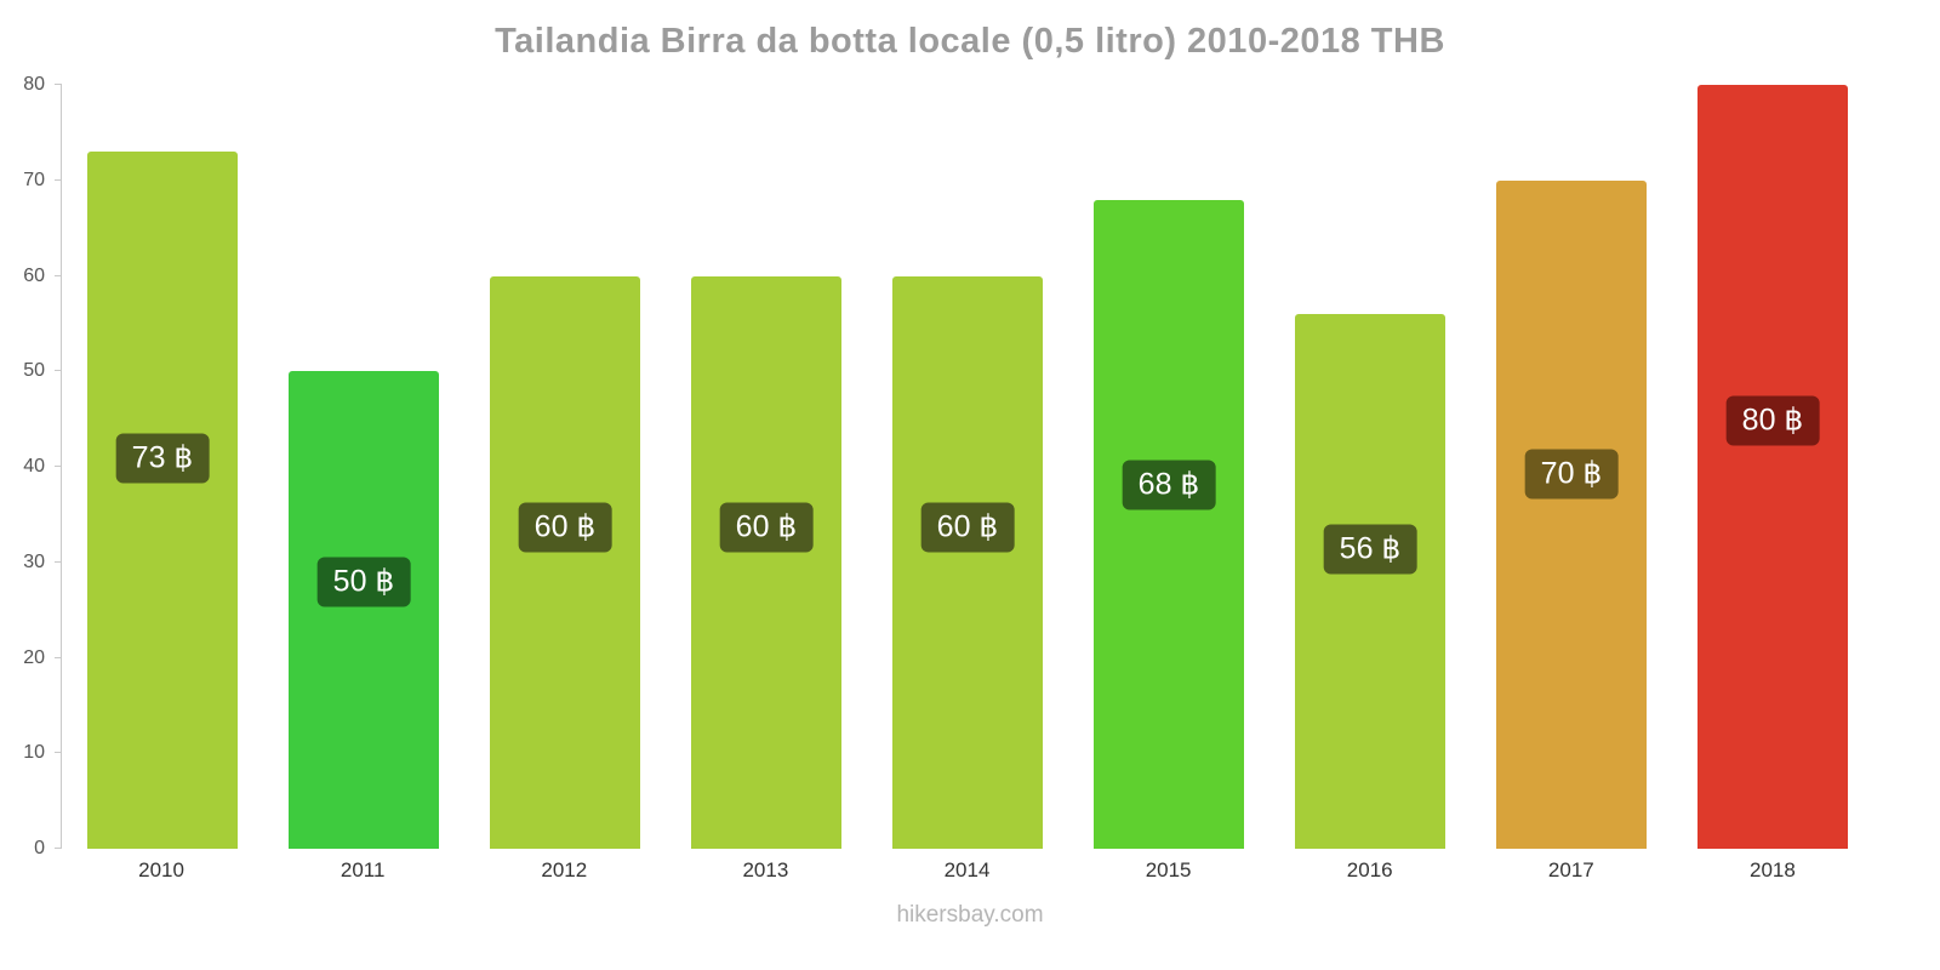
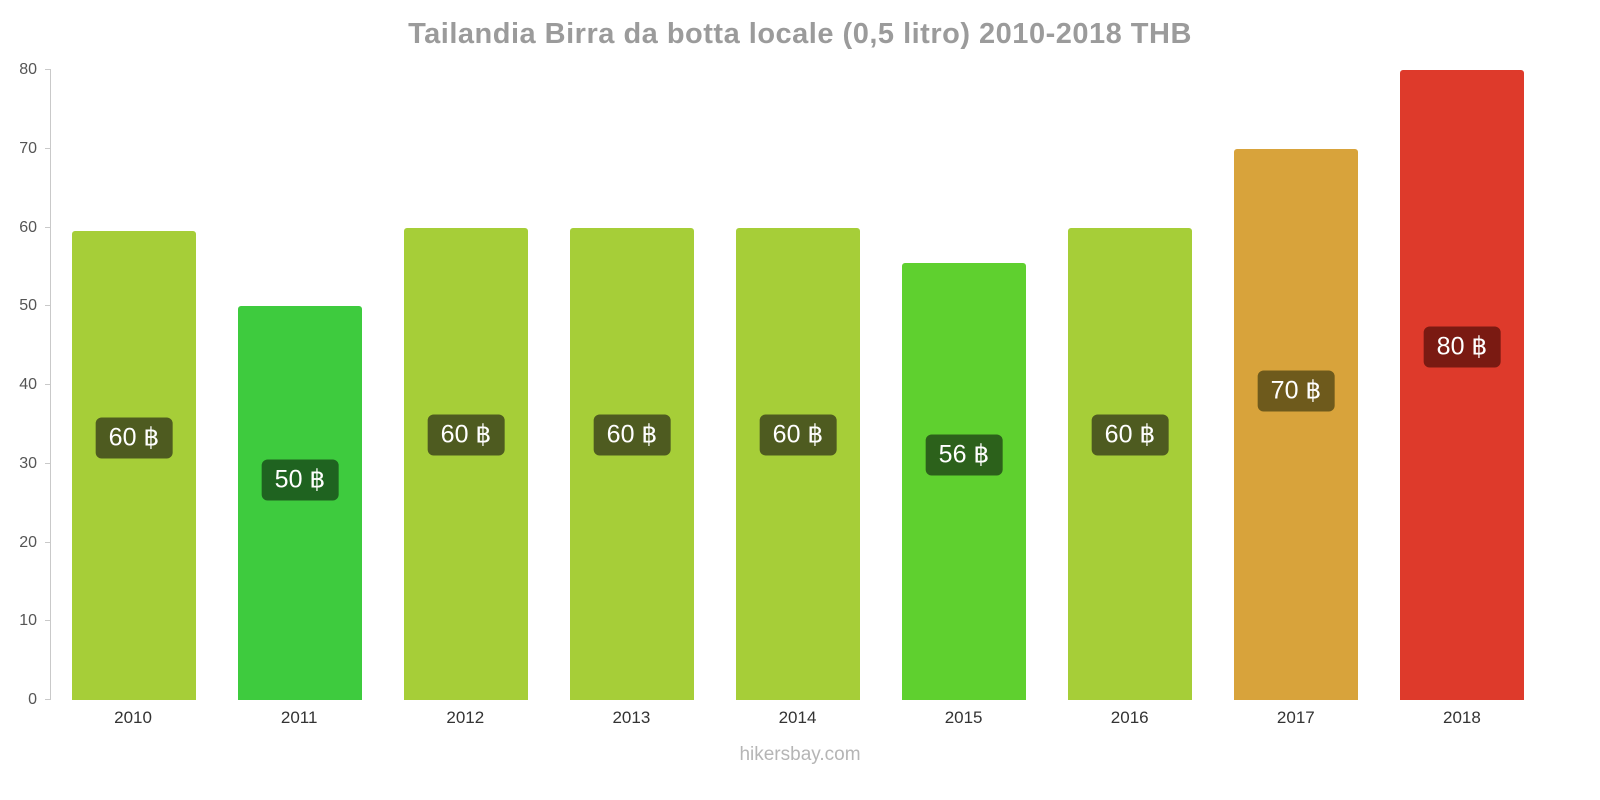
2010: 73 -> 60
2015: 68 -> 56
2016: 56 -> 60
